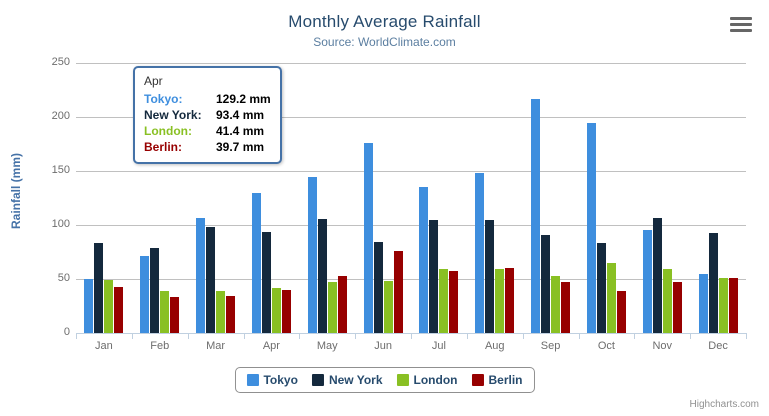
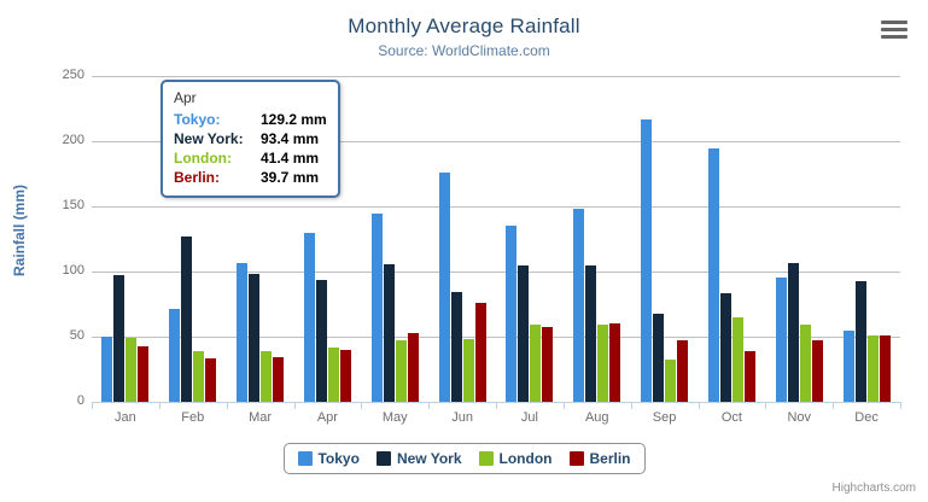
New York/Jan: 84 -> 97
New York/Feb: 79 -> 127
New York/Sep: 91 -> 68
London/Sep: 52 -> 32
